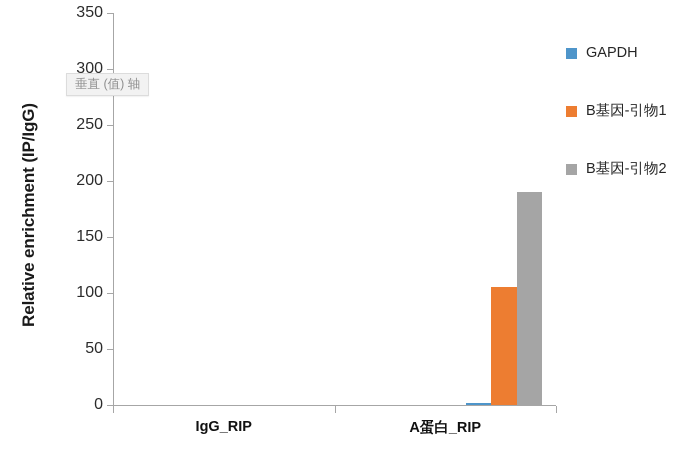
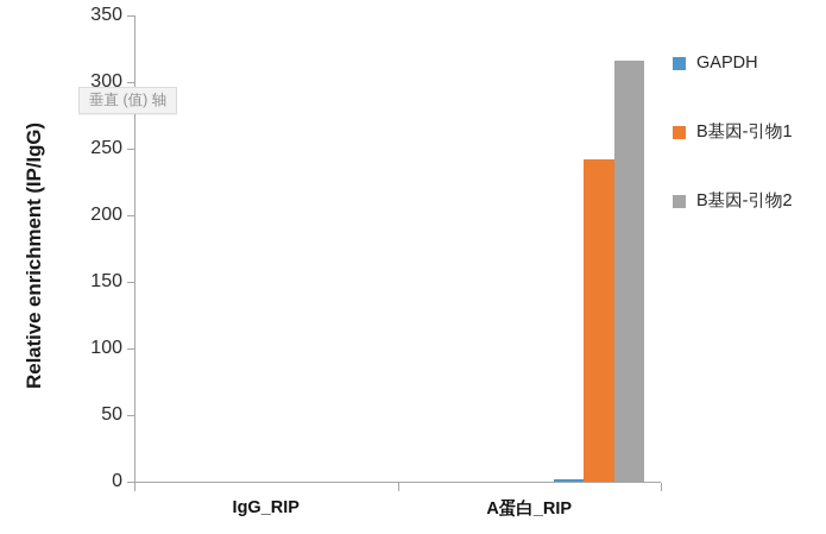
B基因-引物1/A蛋白_RIP: 105 -> 242
B基因-引物2/A蛋白_RIP: 190 -> 316
